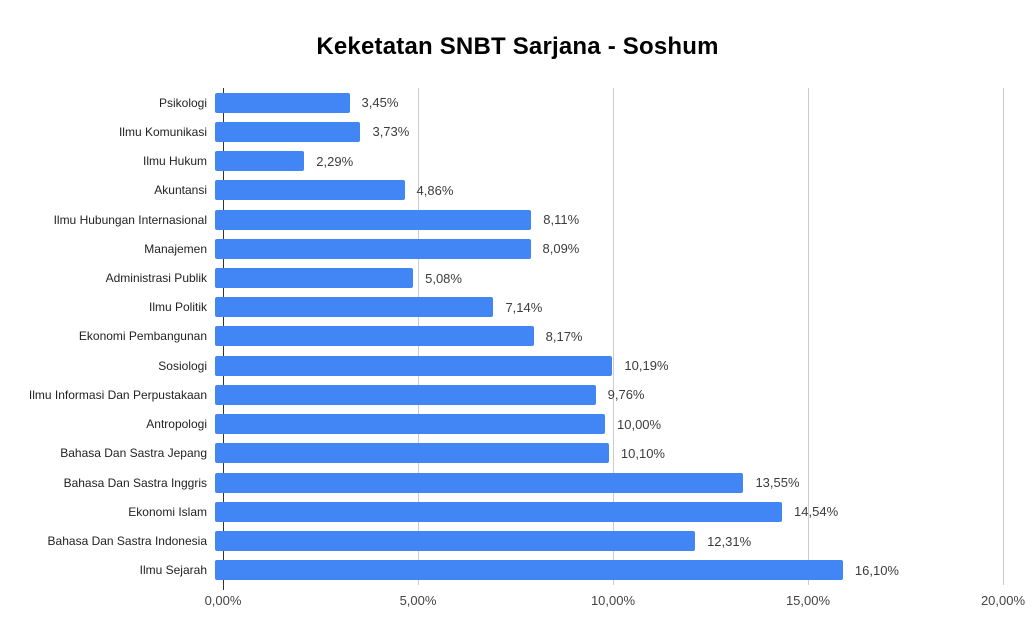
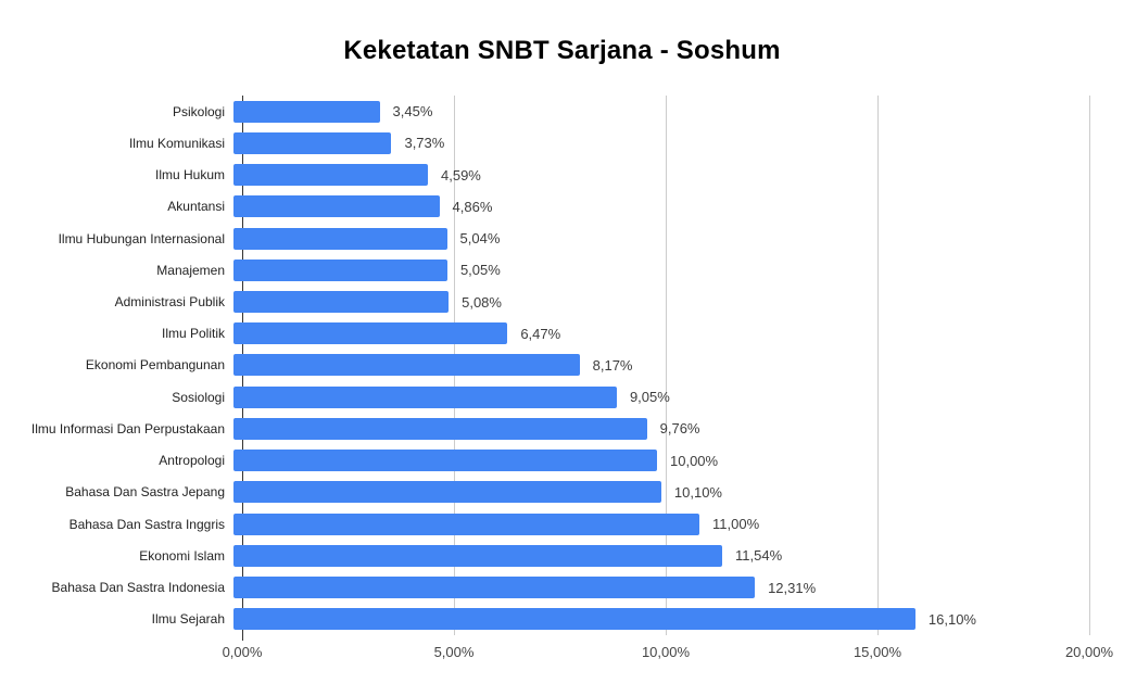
Ilmu Hukum: 2,29% -> 4,59%
Ilmu Hubungan Internasional: 8,11% -> 5,04%
Manajemen: 8,09% -> 5,05%
Ilmu Politik: 7,14% -> 6,47%
Sosiologi: 10,19% -> 9,05%
Bahasa Dan Sastra Inggris: 13,55% -> 11,00%
Ekonomi Islam: 14,54% -> 11,54%
